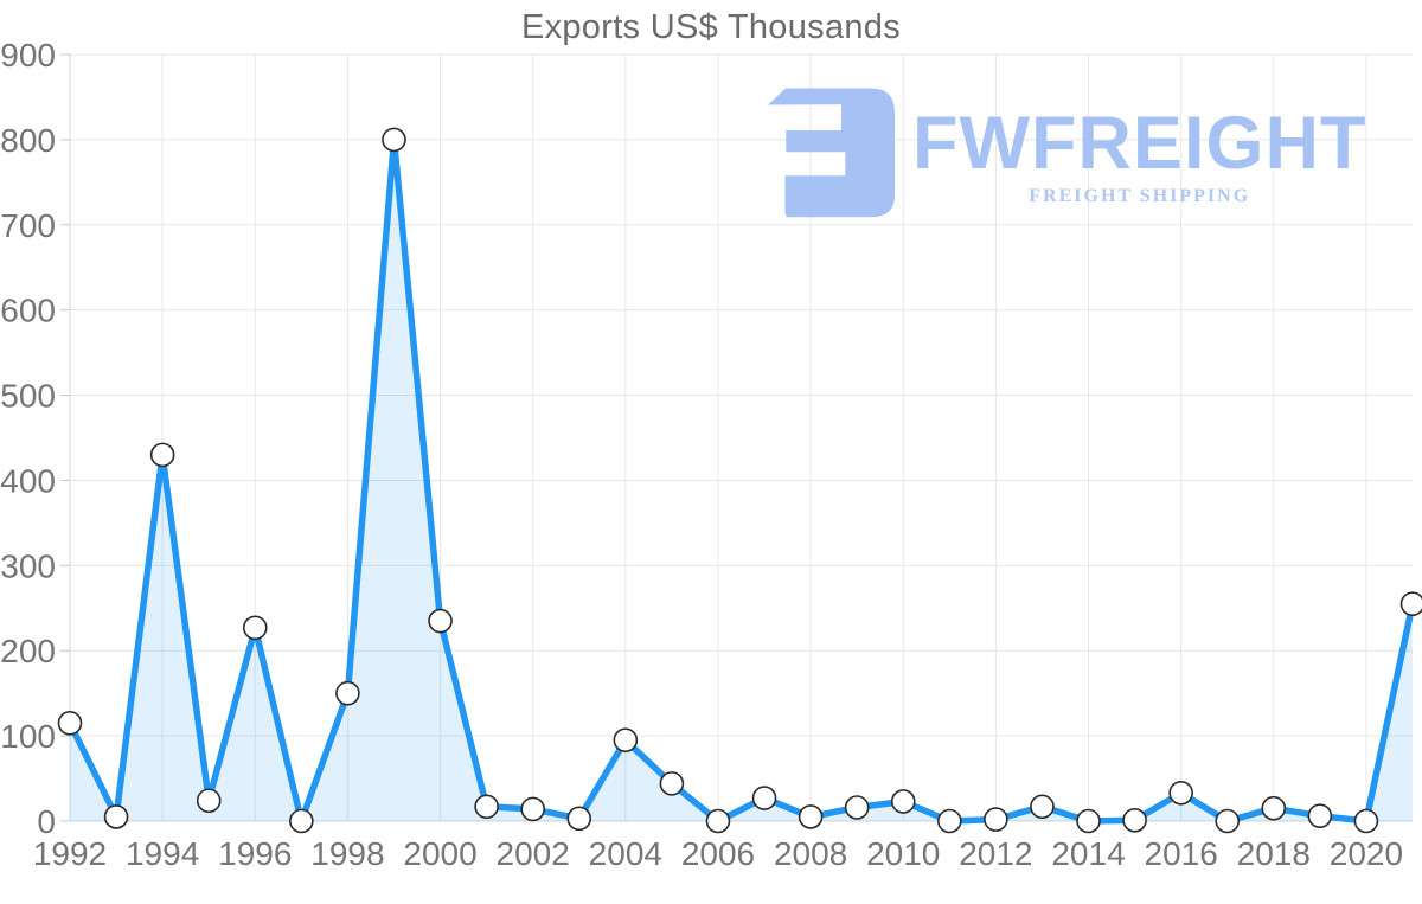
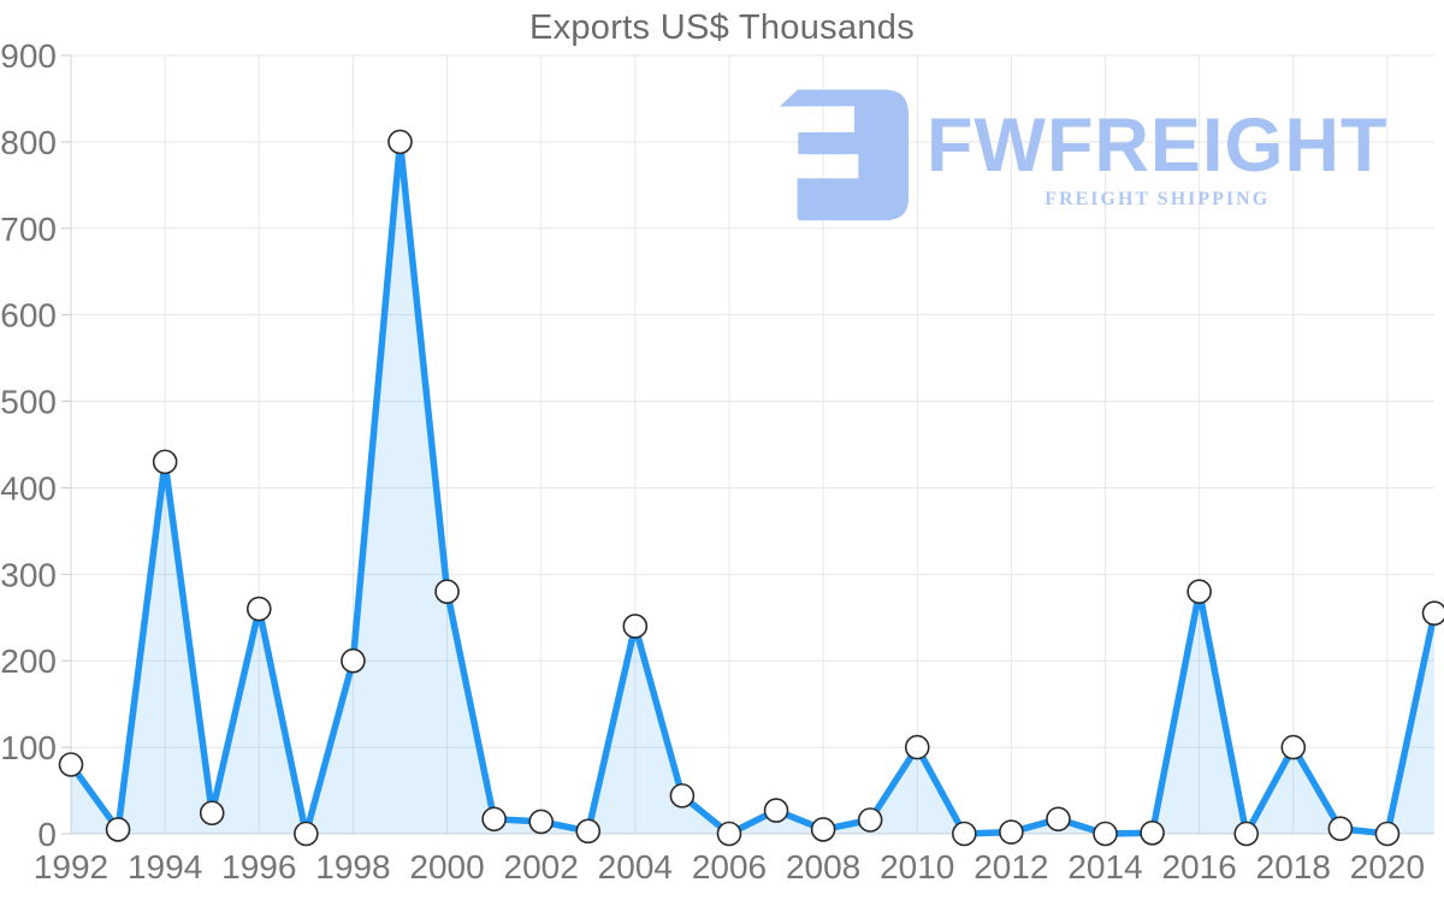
1992: 120 -> 80
1996: 230 -> 260
1998: 150 -> 200
2000: 240 -> 280
2004: 100 -> 240
2010: 20 -> 100
2016: 30 -> 280
2018: 20 -> 100
